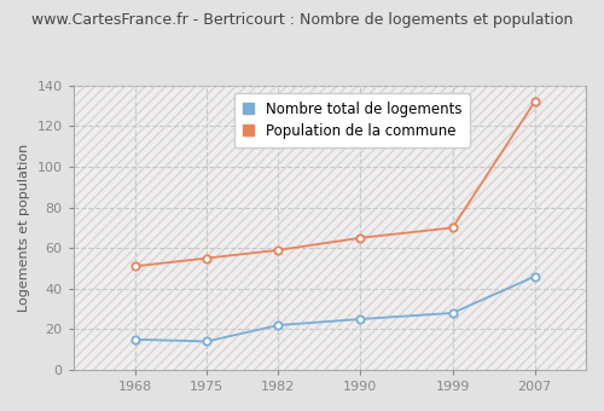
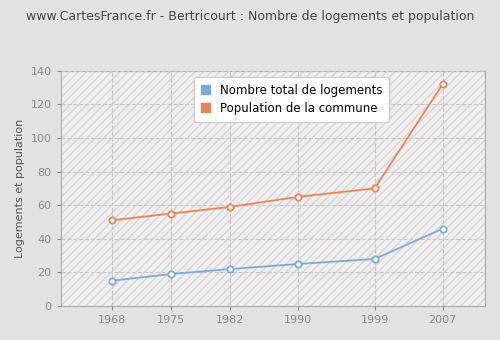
Nombre total de logements/1975: 14 -> 19
